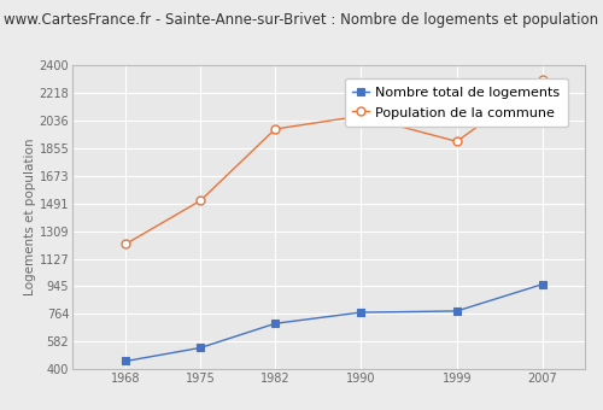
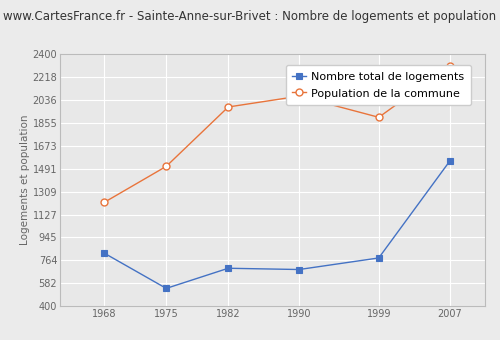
Nombre total de logements/1968: 450 -> 820
Nombre total de logements/1990: 770 -> 690
Nombre total de logements/2007: 960 -> 1550
